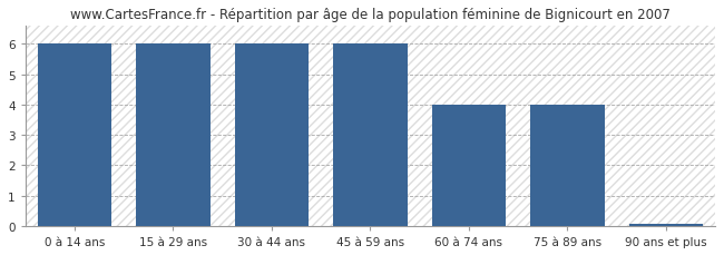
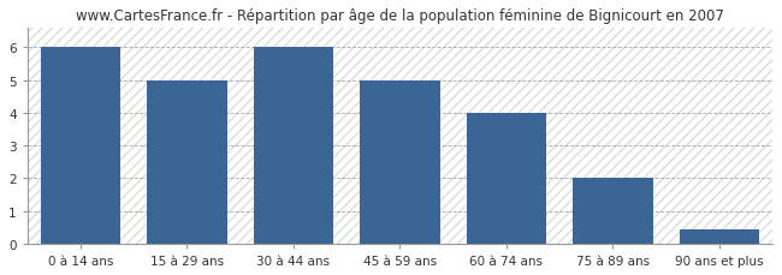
15 à 29 ans: 6.00 -> 5.00
45 à 59 ans: 6.00 -> 5.00
75 à 89 ans: 4.00 -> 2.00
90 ans et plus: 0.07 -> 0.45
